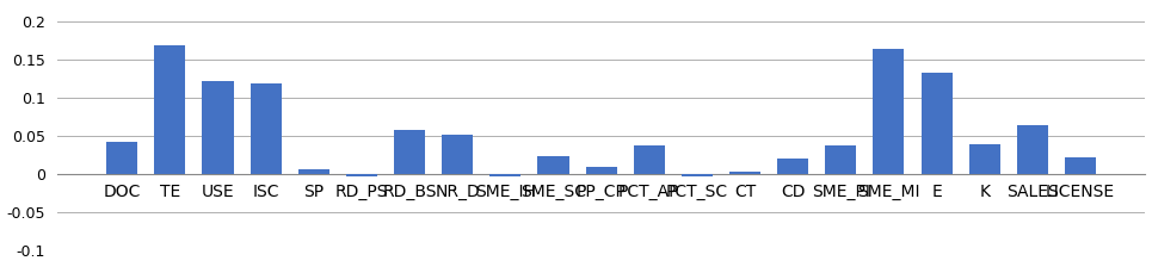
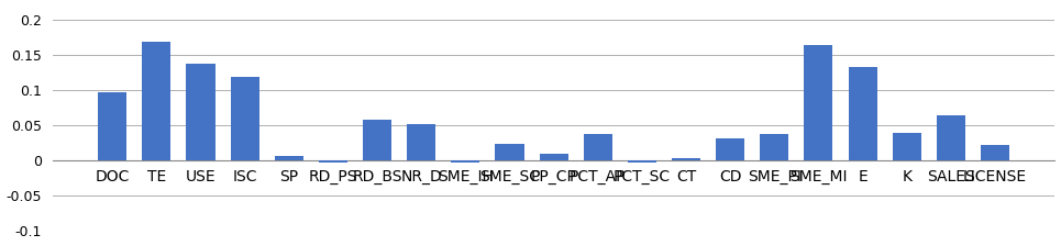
DOC: 0.043 -> 0.098
USE: 0.123 -> 0.138
CD: 0.021 -> 0.032
